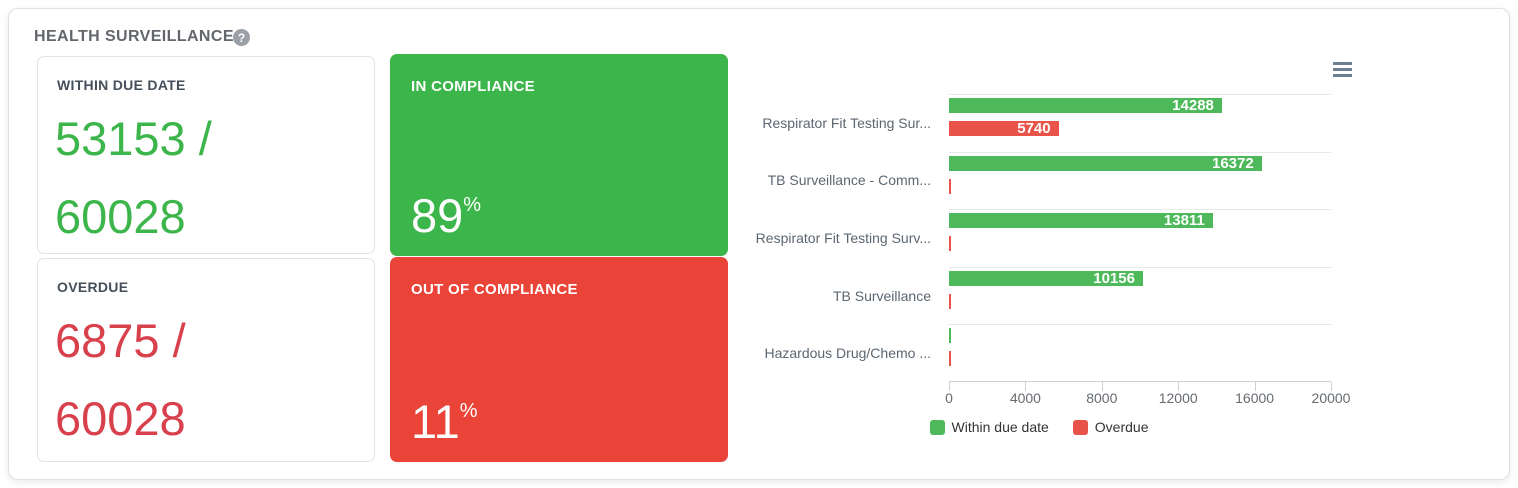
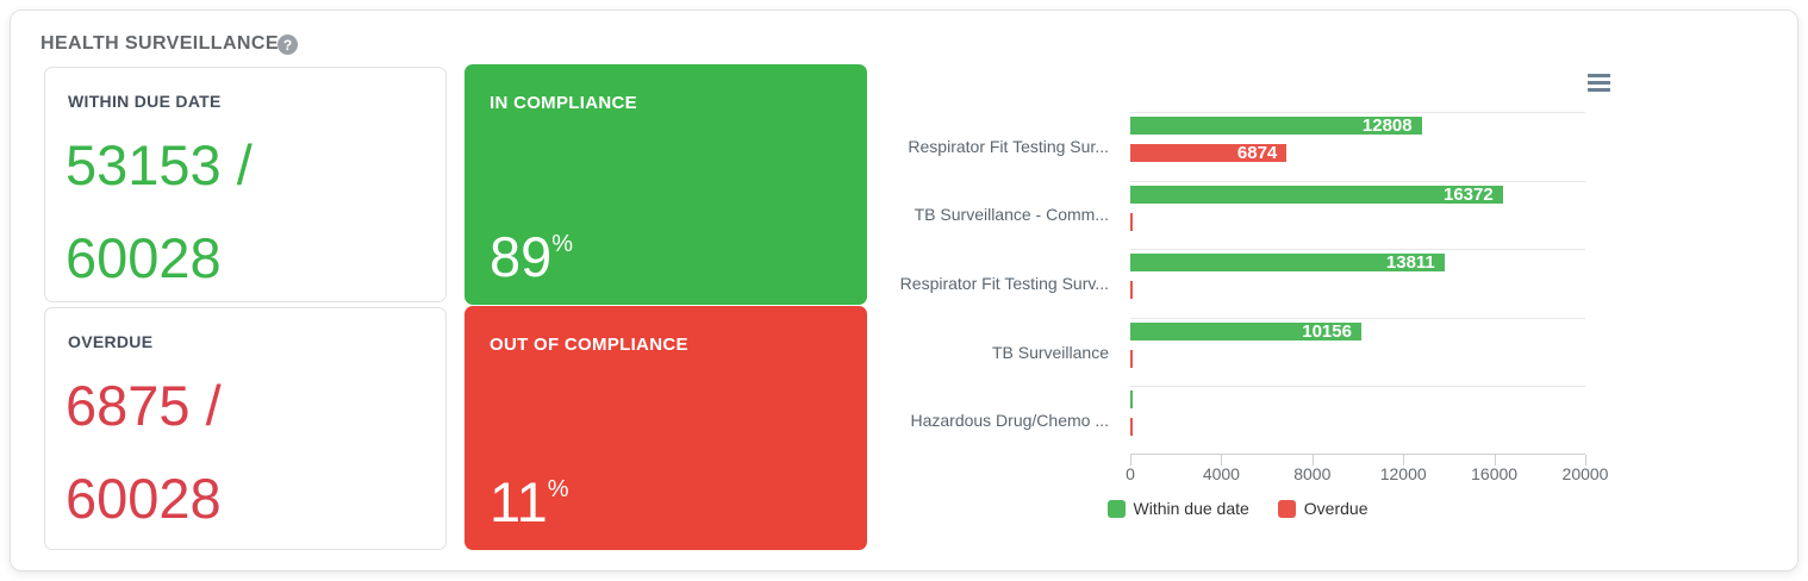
Within due date/Respirator Fit Testing Sur...: 14288 -> 12808
Overdue/Respirator Fit Testing Sur...: 5740 -> 6874
